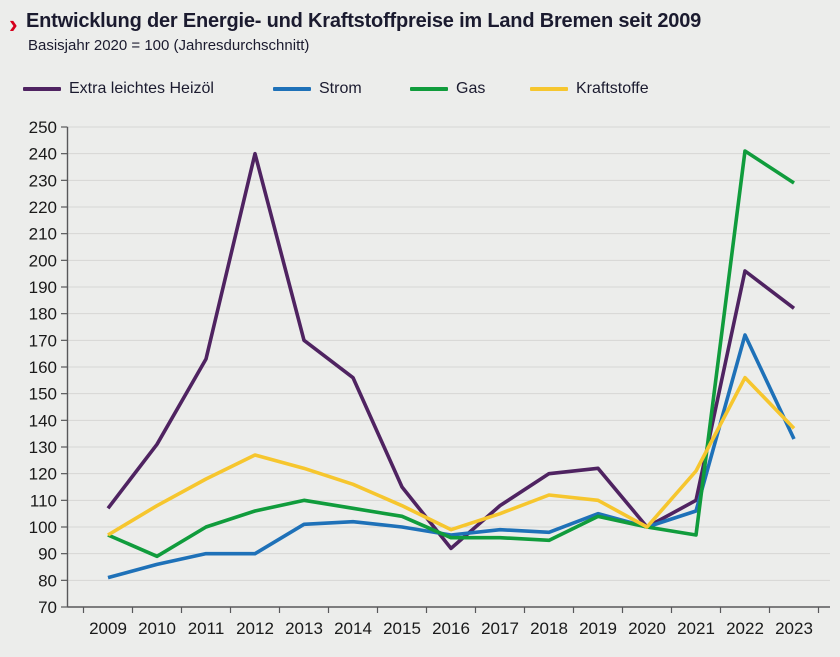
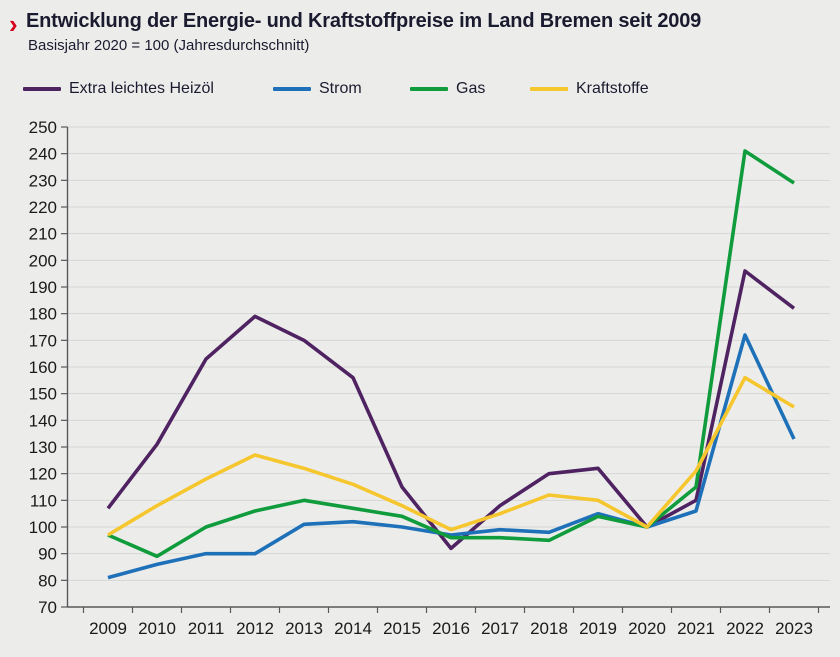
Extra leichtes Heizöl/2012: 240 -> 179
Gas/2021: 97 -> 115
Kraftstoffe/2023: 137 -> 145
